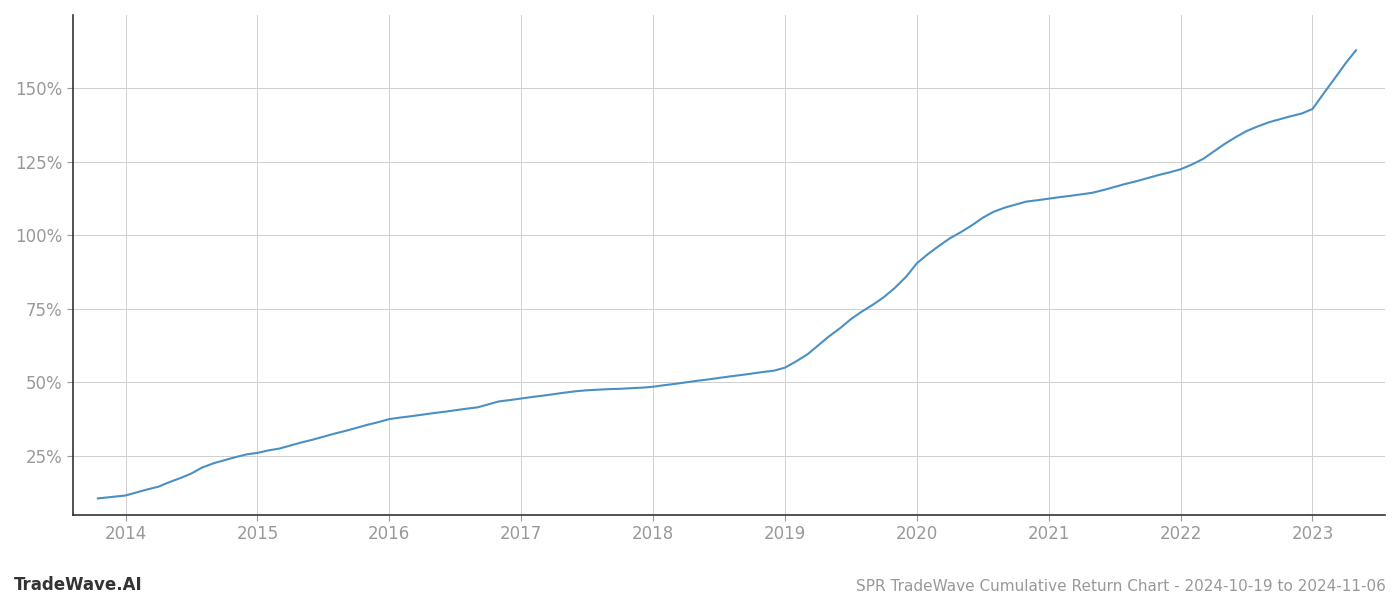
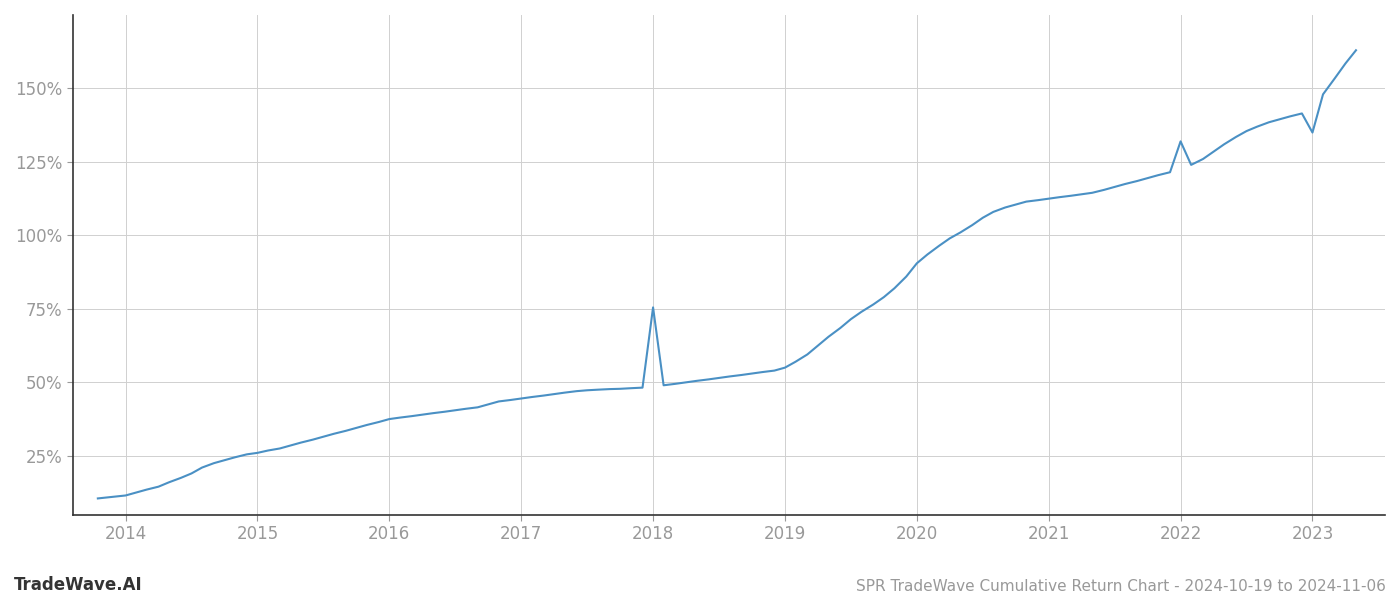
2018: 48.5% -> 75.5%
2022: 122.5% -> 132.0%
2023: 143.0% -> 135.0%
